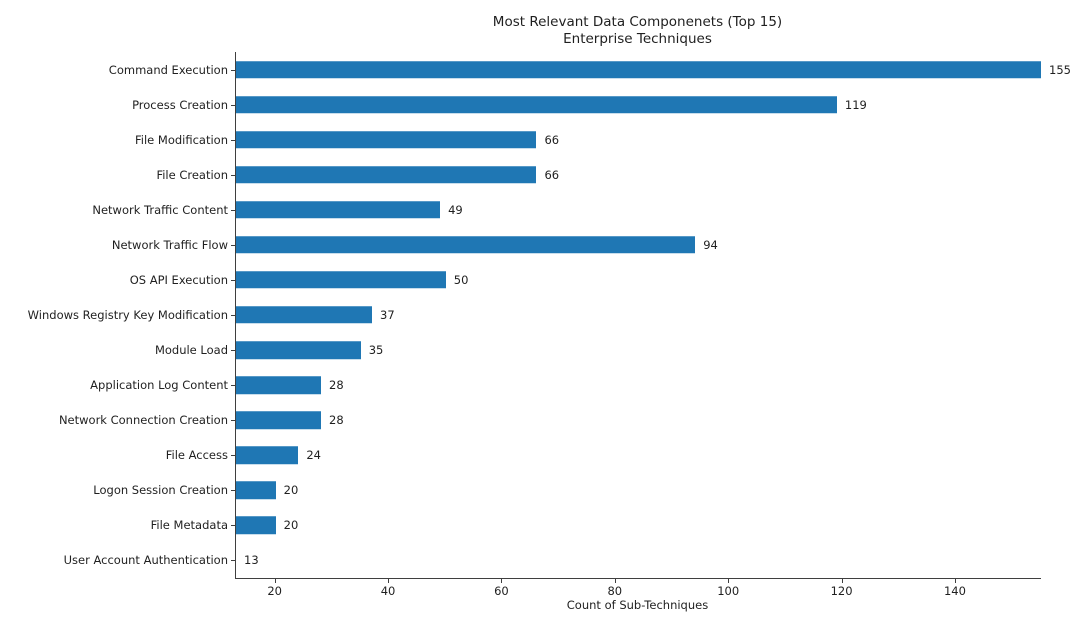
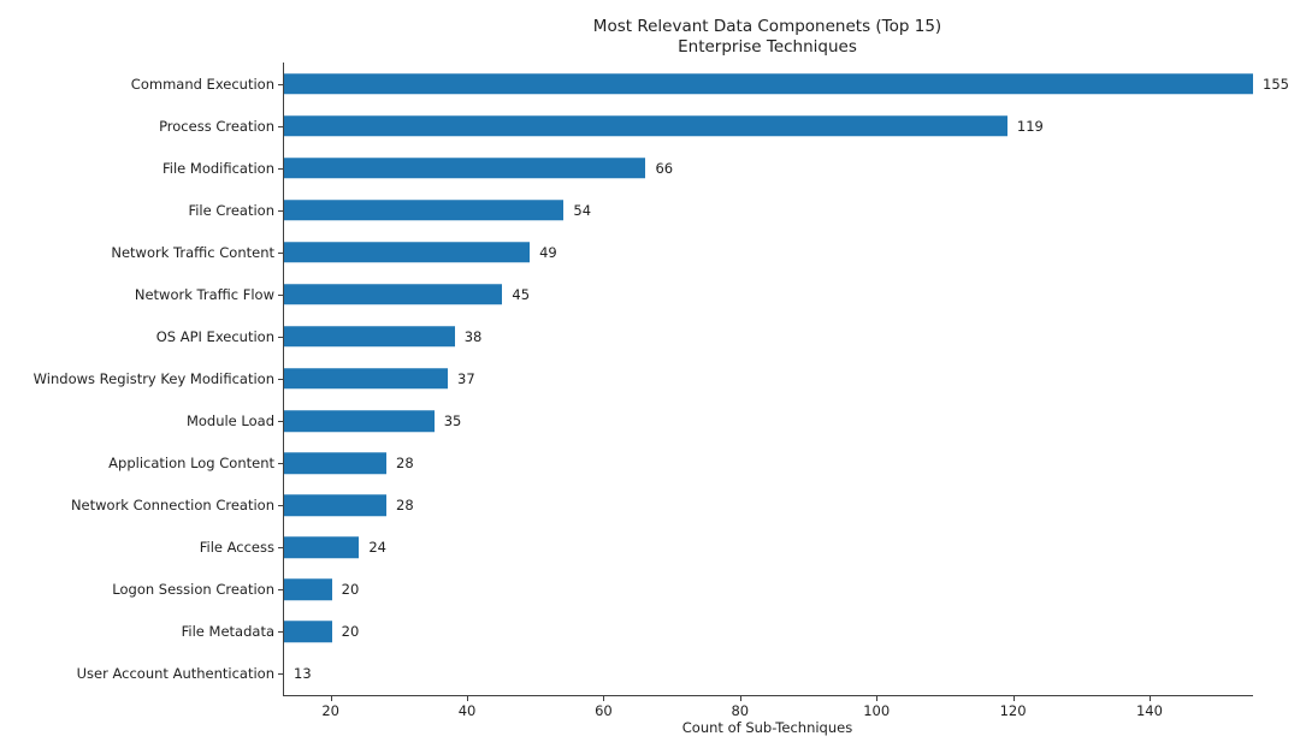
File Creation: 66 -> 54
Network Traffic Flow: 94 -> 45
OS API Execution: 50 -> 38
